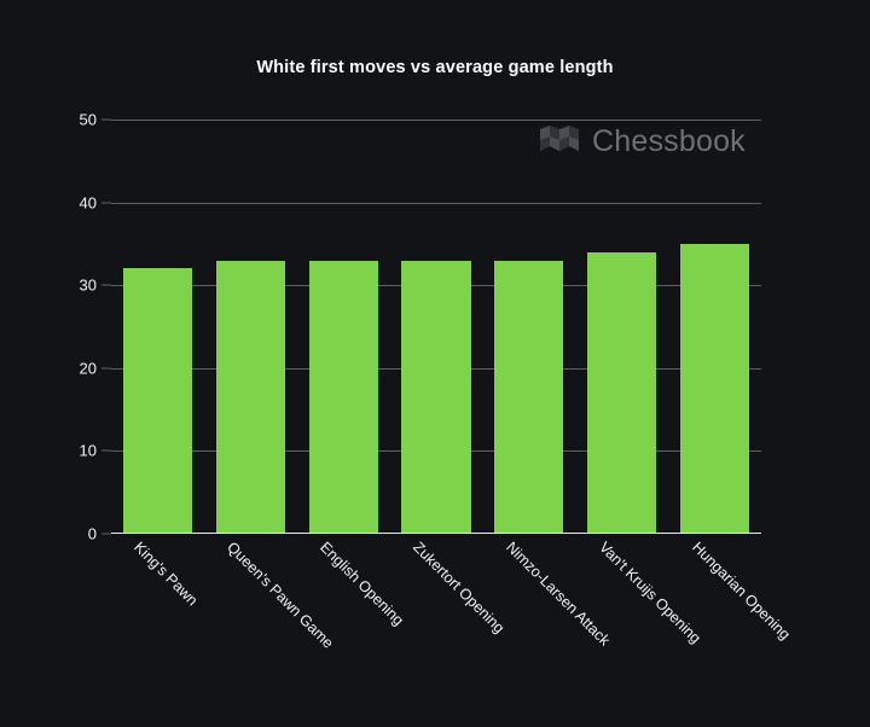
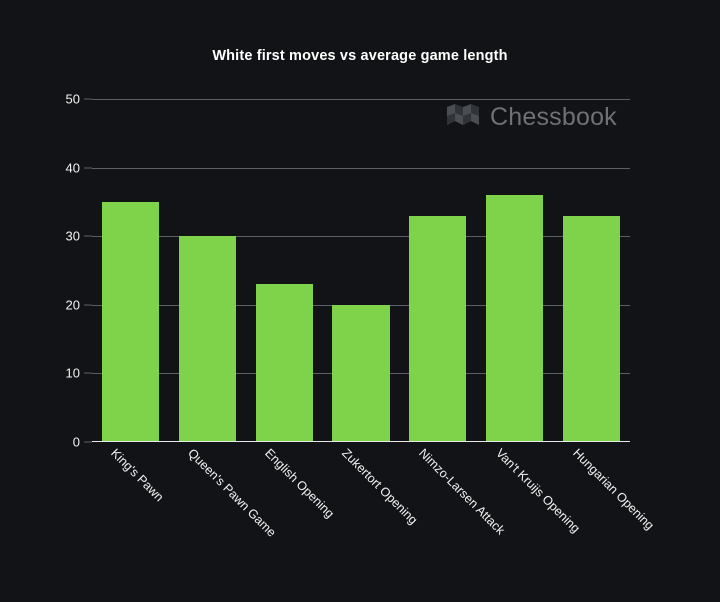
King's Pawn: 32 -> 35
Queen's Pawn Game: 33 -> 30
English Opening: 33 -> 23
Zukertort Opening: 33 -> 20
Van't Kruijs Opening: 34 -> 36
Hungarian Opening: 35 -> 33
